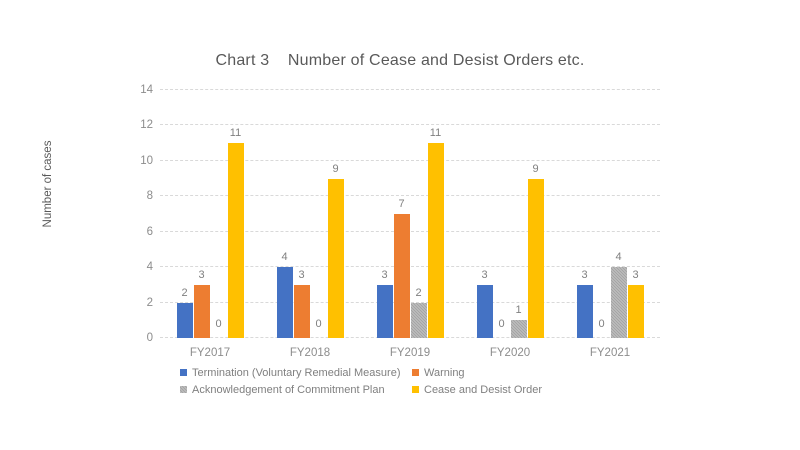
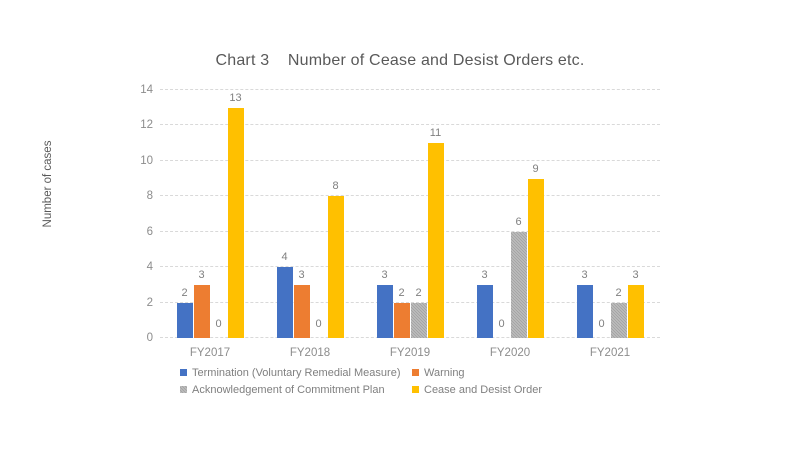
Cease and Desist Order/FY2017: 11 -> 13
Cease and Desist Order/FY2018: 9 -> 8
Warning/FY2019: 7 -> 2
Acknowledgement of Commitment Plan/FY2020: 1 -> 6
Acknowledgement of Commitment Plan/FY2021: 4 -> 2
